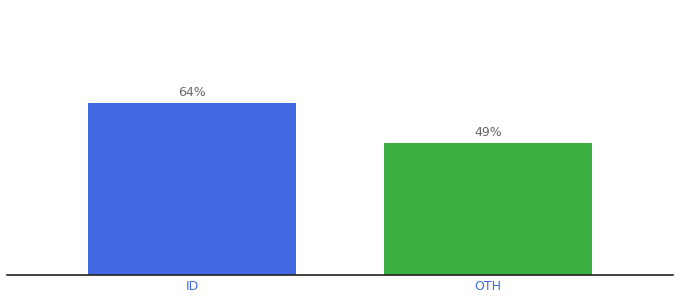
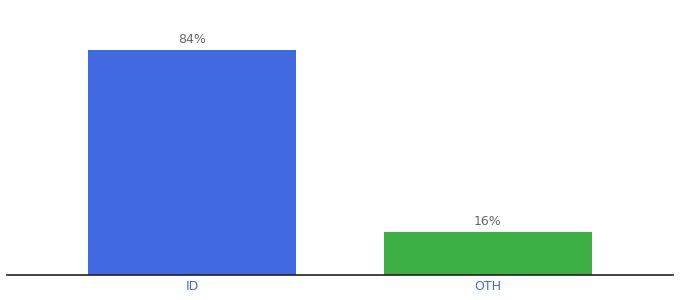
ID: 64% -> 84%
OTH: 49% -> 16%
